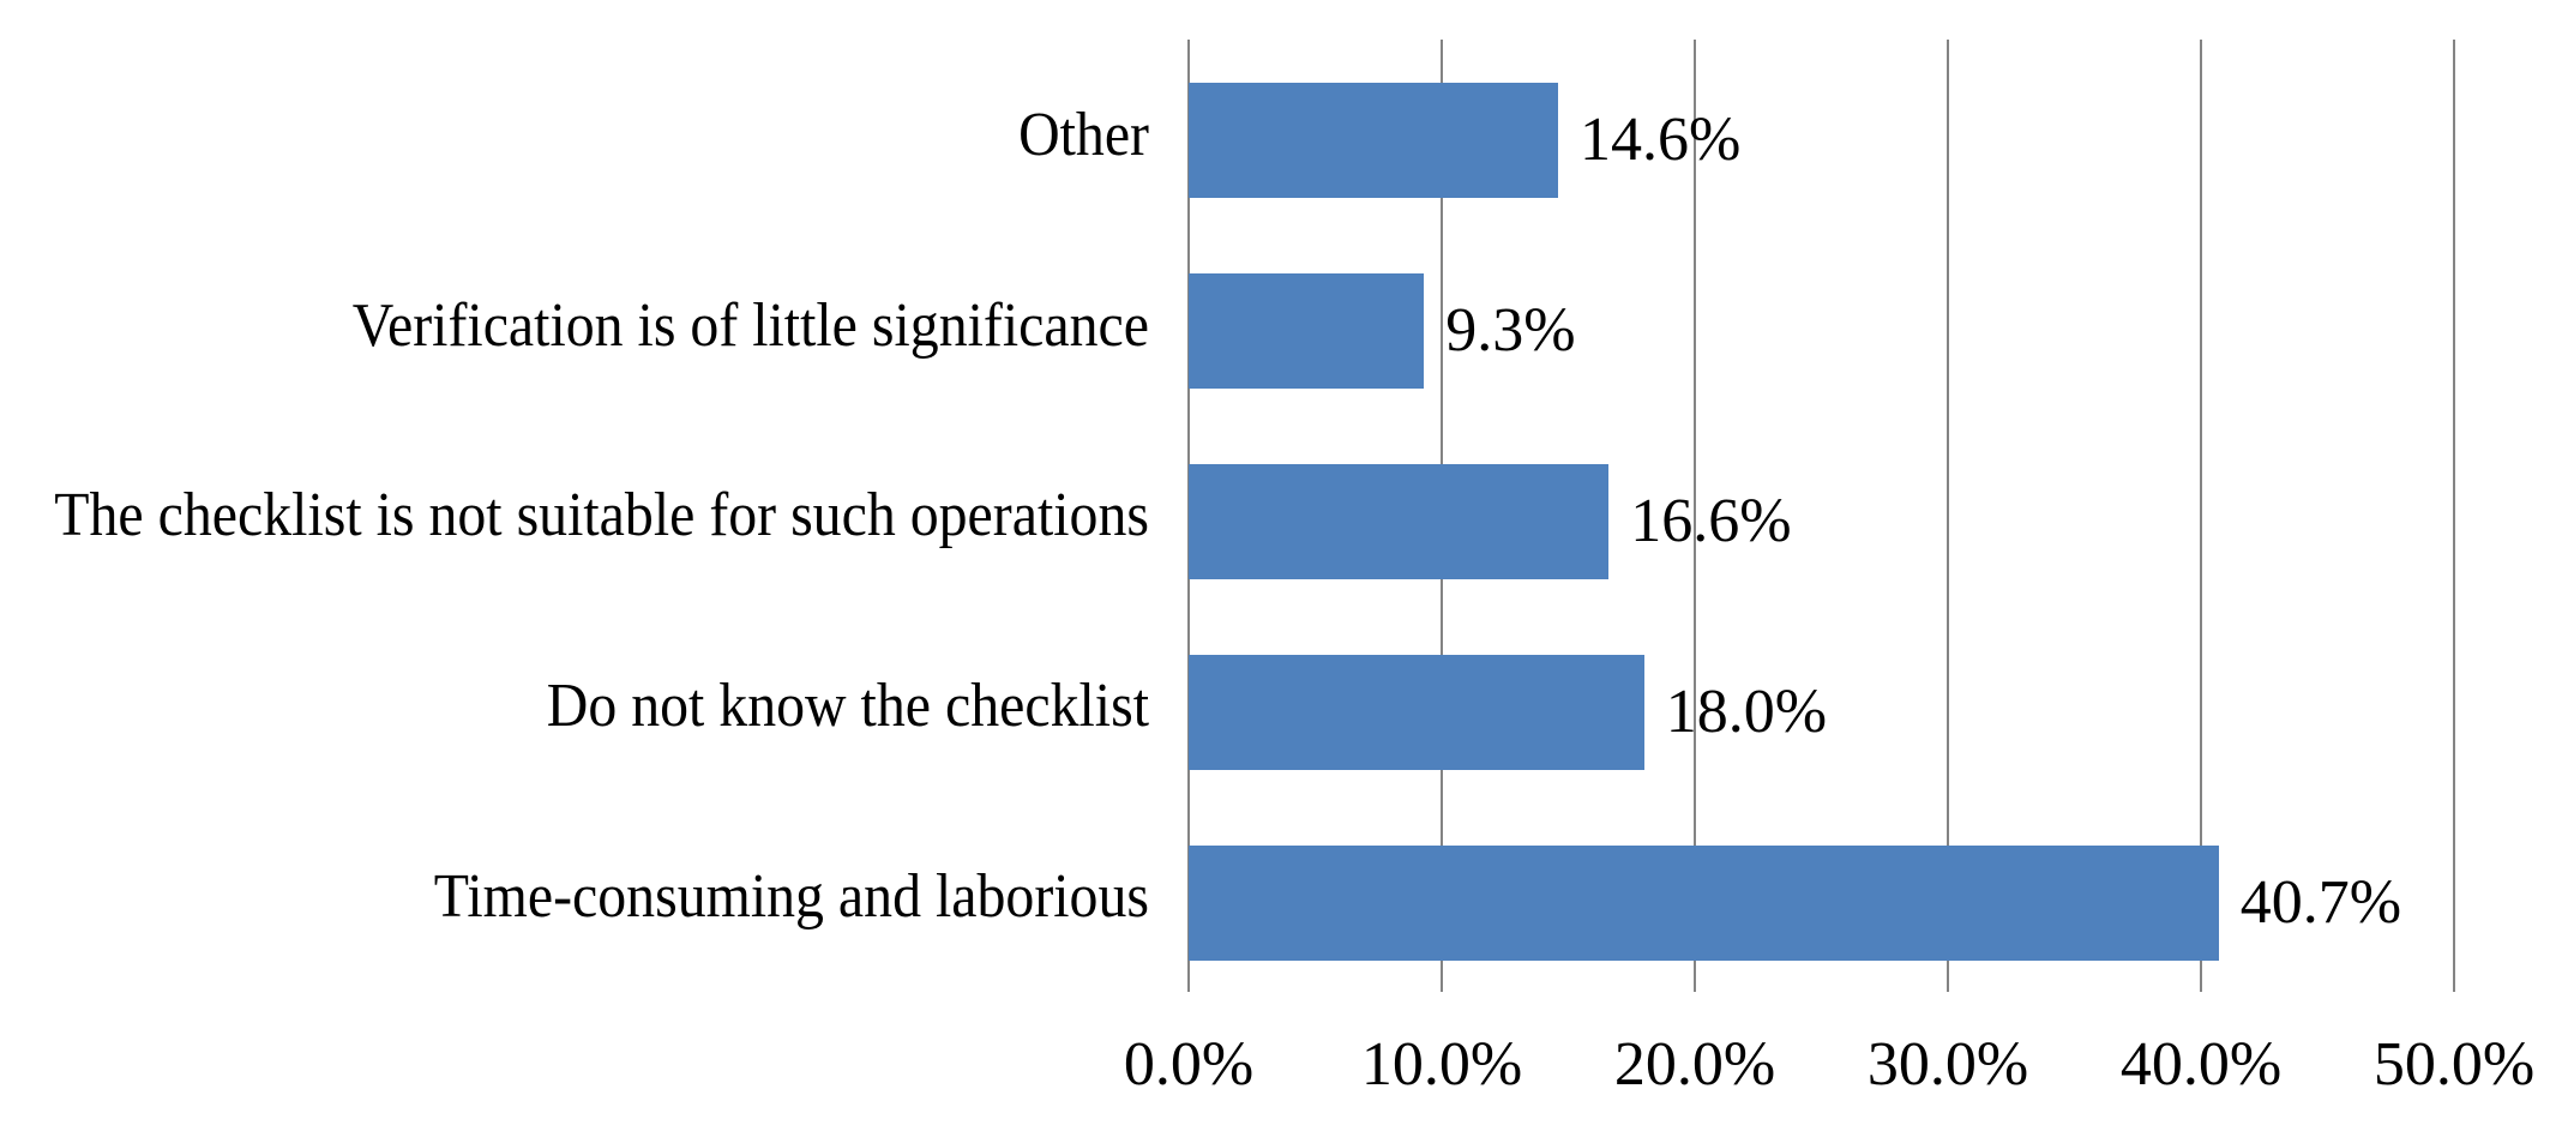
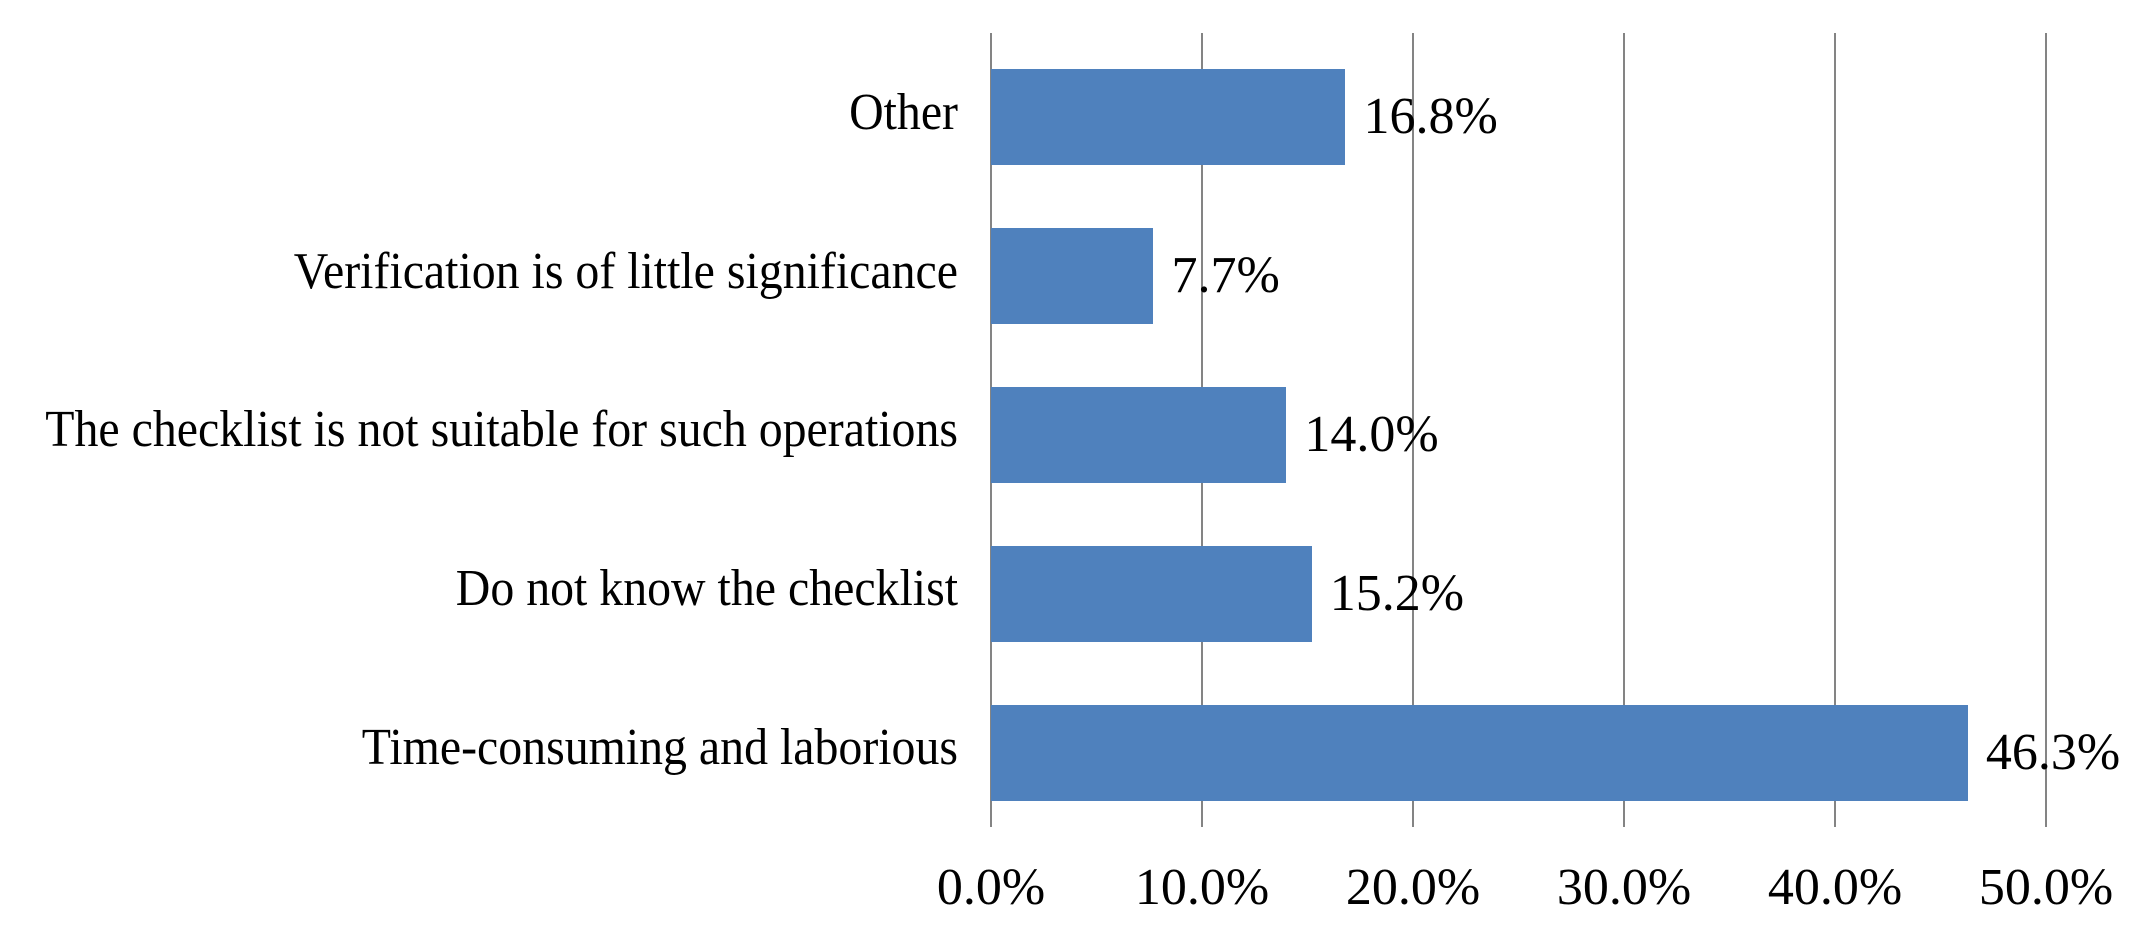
Other: 14.6% -> 16.8%
Verification is of little significance: 9.3% -> 7.7%
The checklist is not suitable for such operations: 16.6% -> 14.0%
Do not know the checklist: 18.0% -> 15.2%
Time-consuming and laborious: 40.7% -> 46.3%
